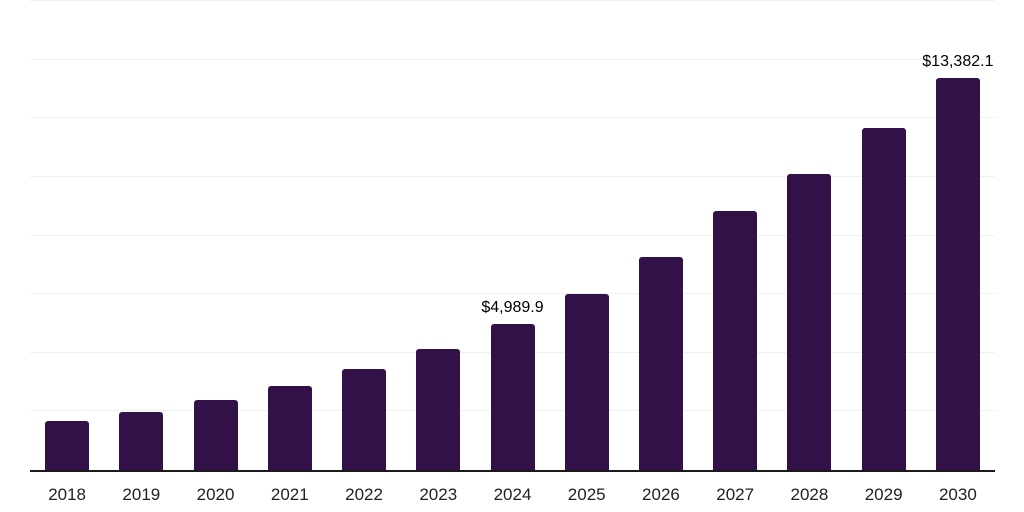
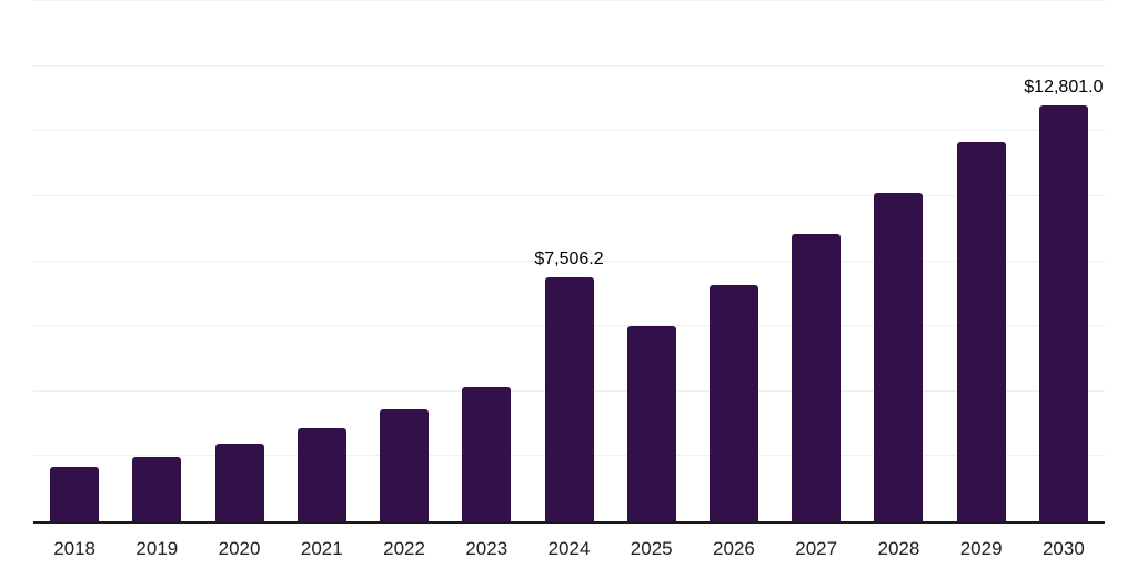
2024: $4,989.9 -> $7,506.2
2030: $13,382.1 -> $12,801.0
